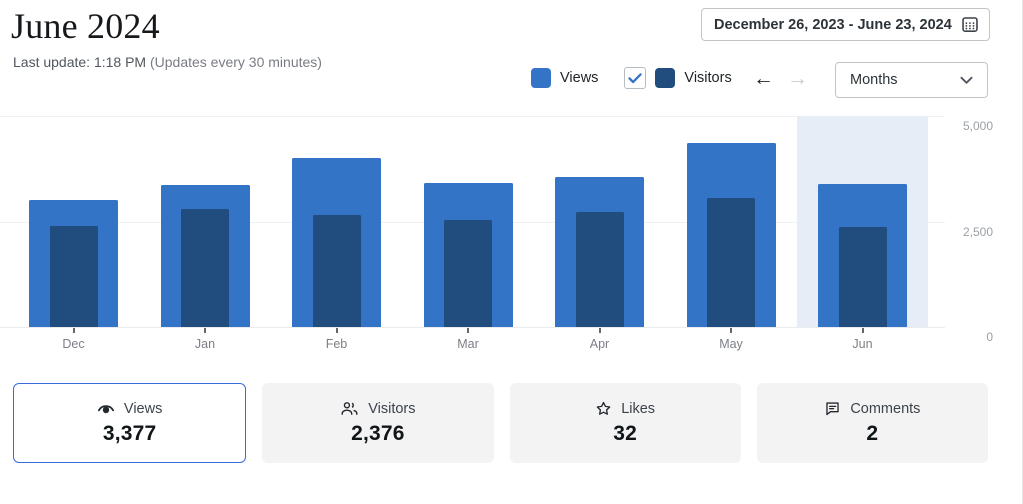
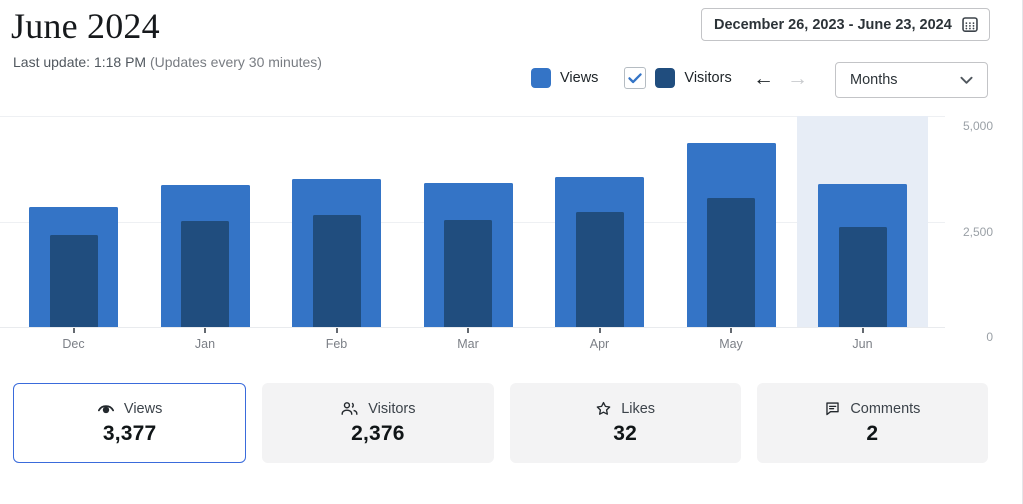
Views/Dec: 3000 -> 2800
Visitors/Dec: 2400 -> 2200
Visitors/Jan: 2800 -> 2500
Views/Feb: 4000 -> 3500
